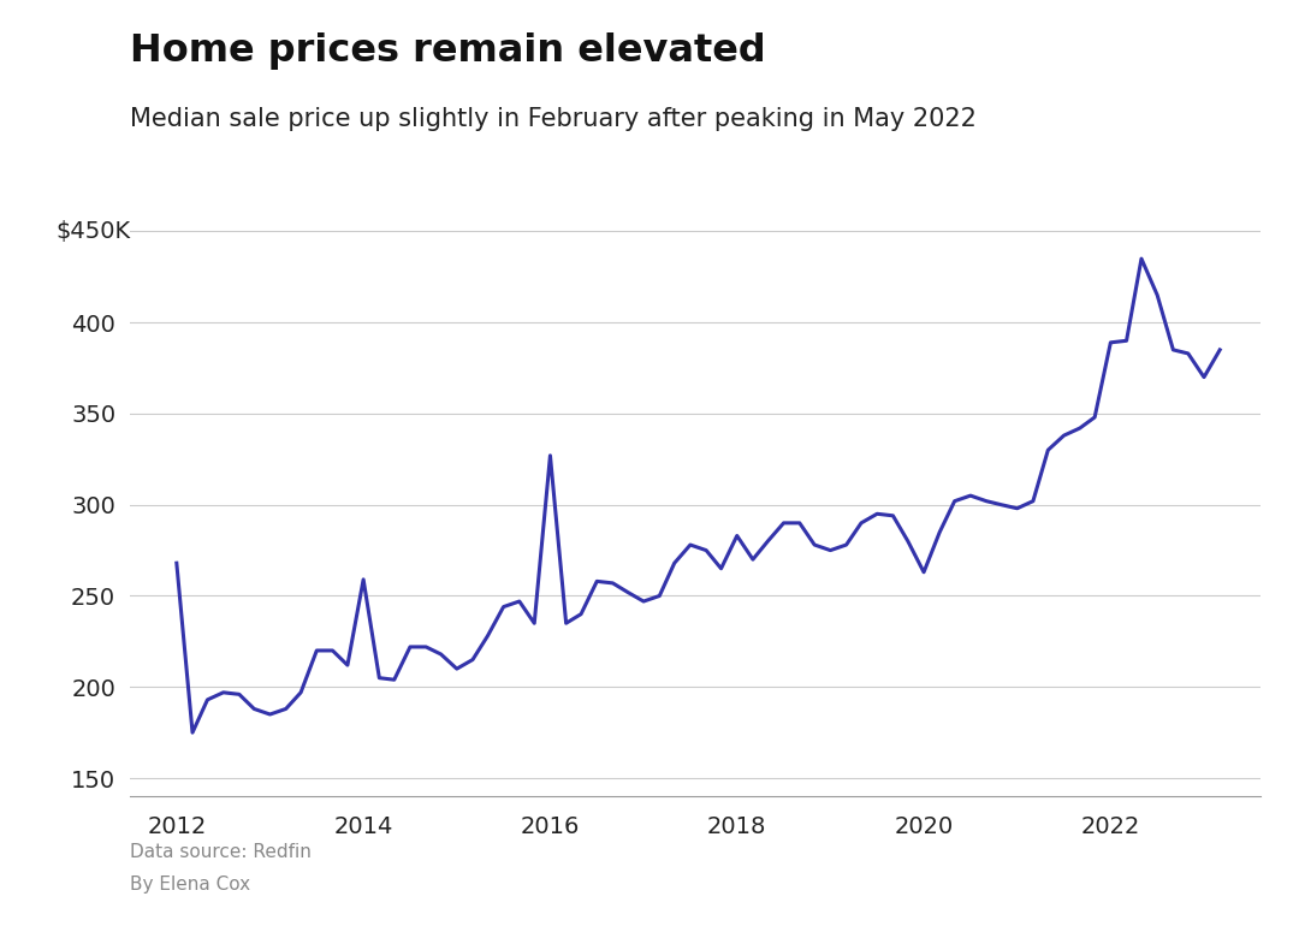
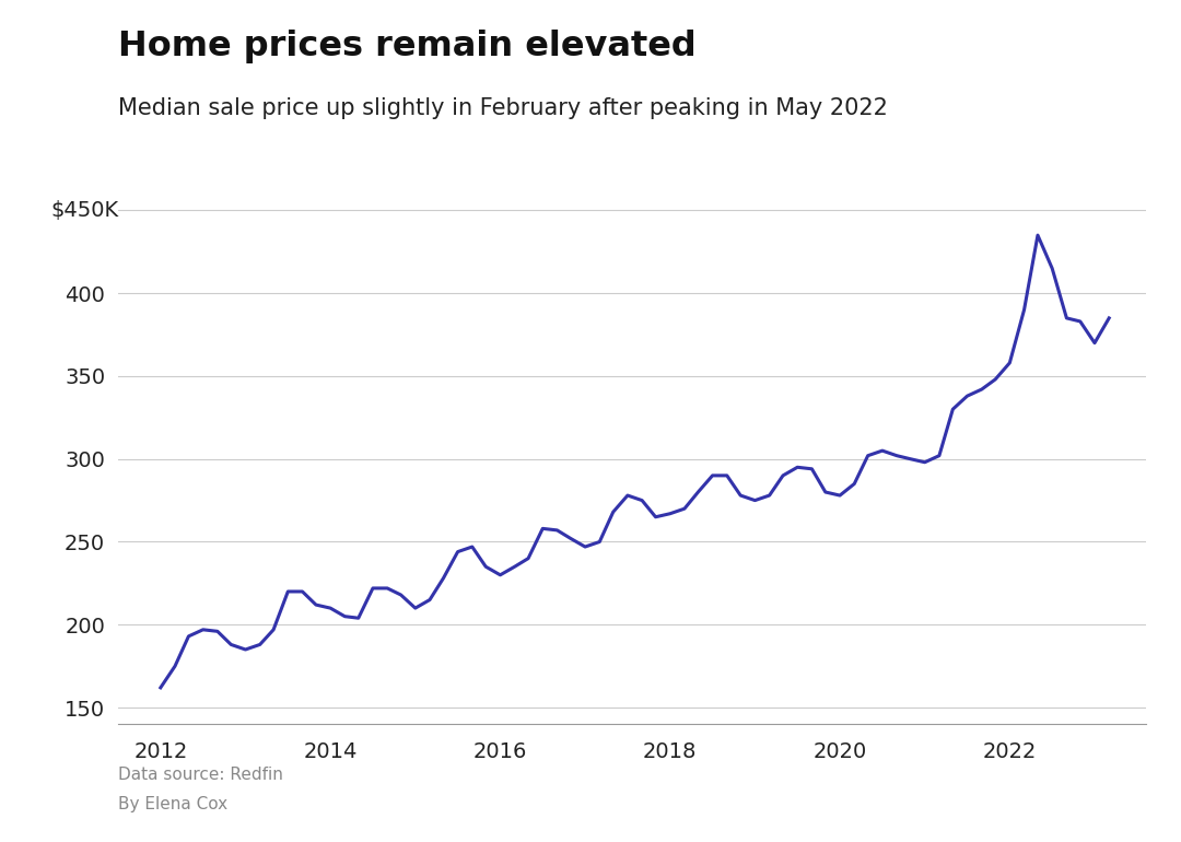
2012: 268 -> 162
2014: 259 -> 210
2016: 327 -> 230
2018: 283 -> 267
2020: 263 -> 278
2022: 389 -> 358
